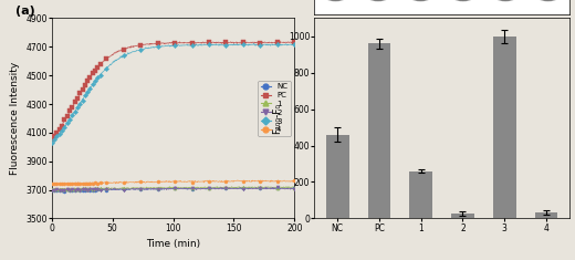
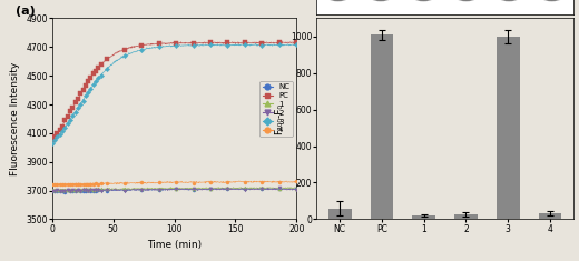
NC: 460 -> 60
PC: 960 -> 1010
1: 260 -> 20
